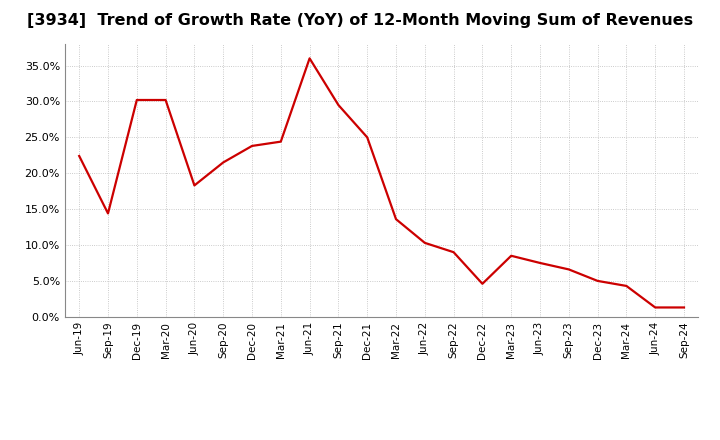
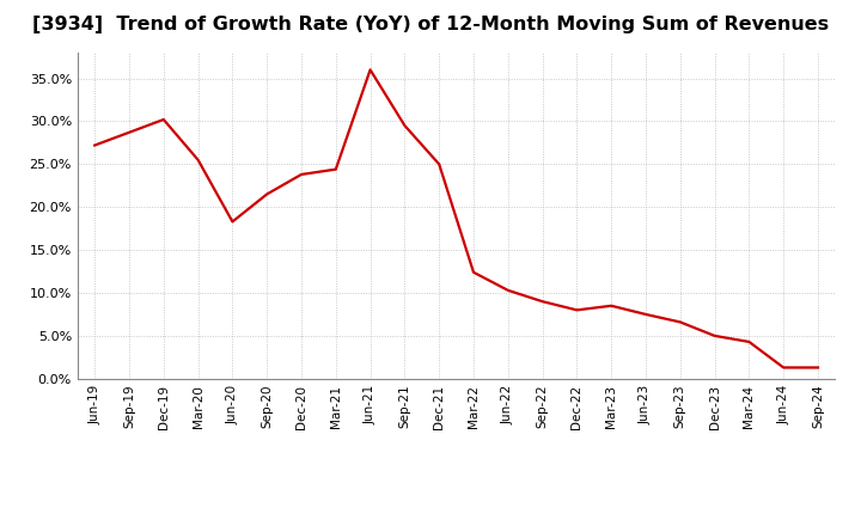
Jun-19: 22.4% -> 27.2%
Sep-19: 14.4% -> 28.7%
Mar-20: 30.2% -> 25.5%
Mar-22: 13.6% -> 12.4%
Dec-22: 4.6% -> 8.0%
